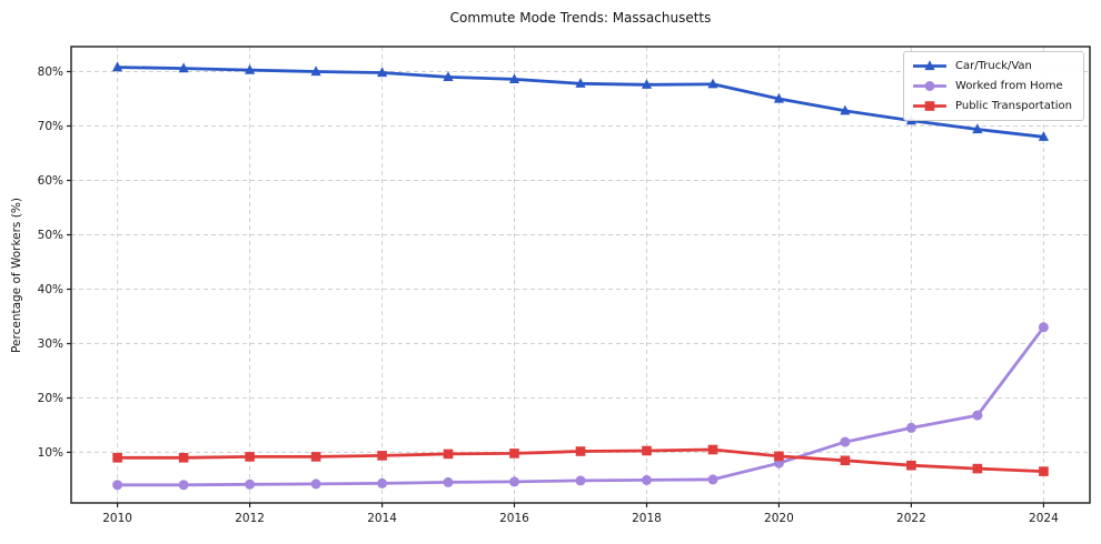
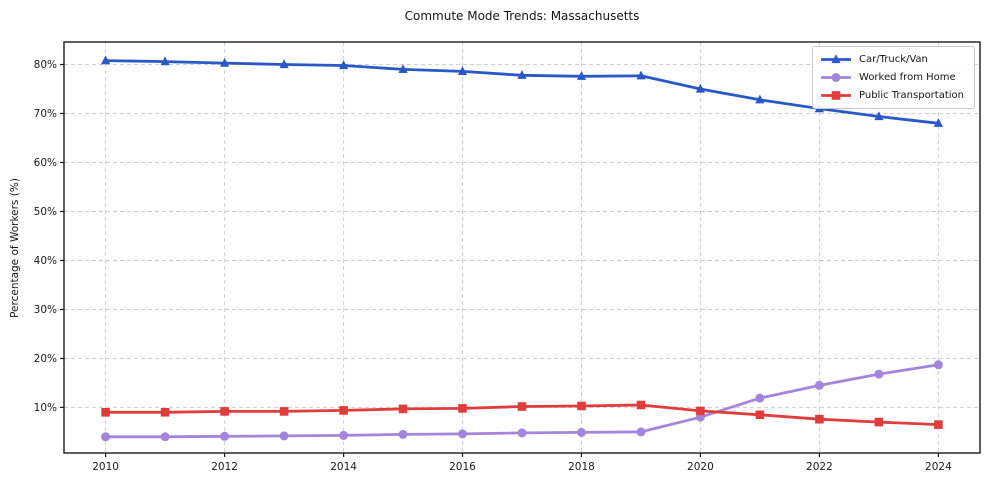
Worked from Home/2024: 33% -> 19%
